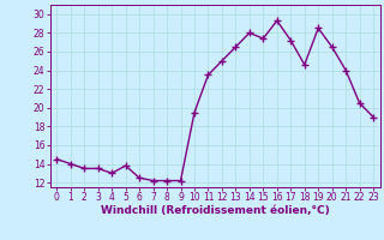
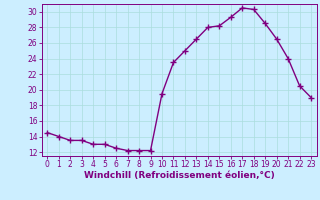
5: 13.8 -> 13.0
15: 27.4 -> 28.2
17: 27.2 -> 30.5
18: 24.6 -> 30.3
